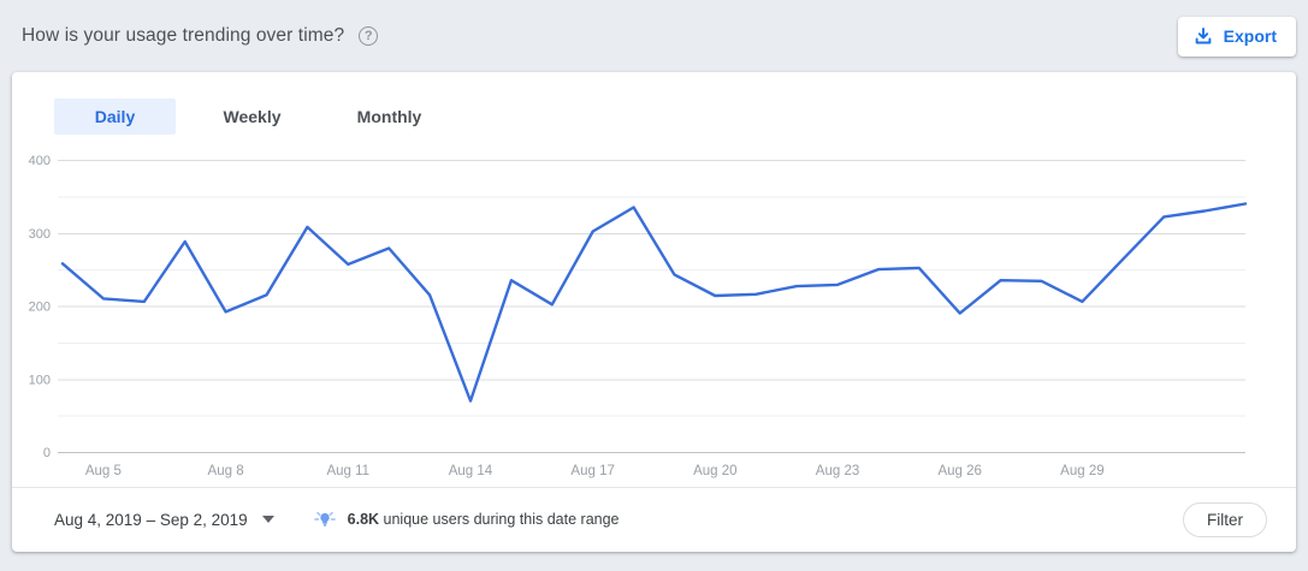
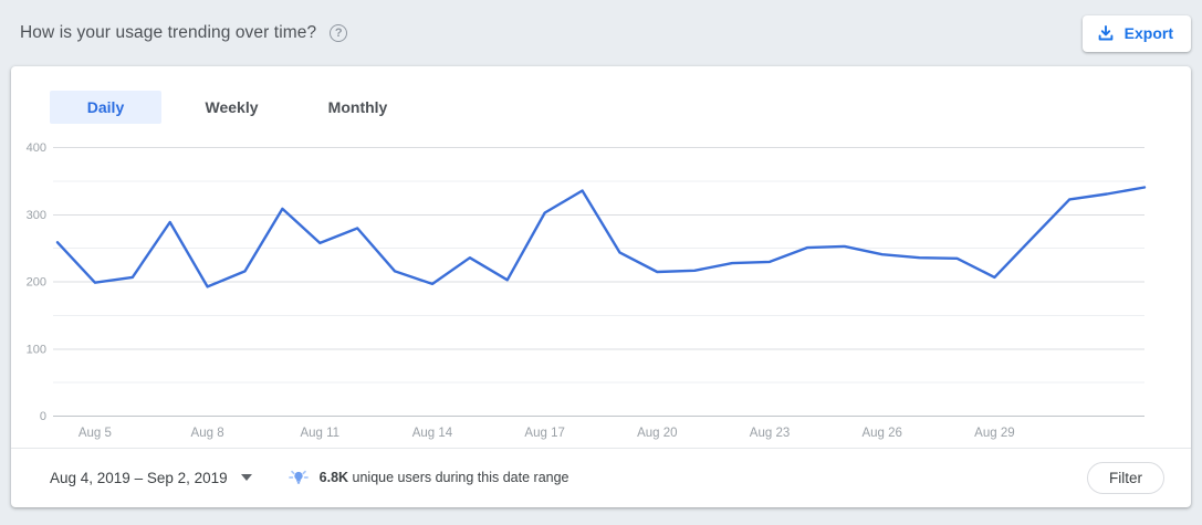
Aug 5: 210 -> 200
Aug 14: 70 -> 200
Aug 26: 190 -> 240
